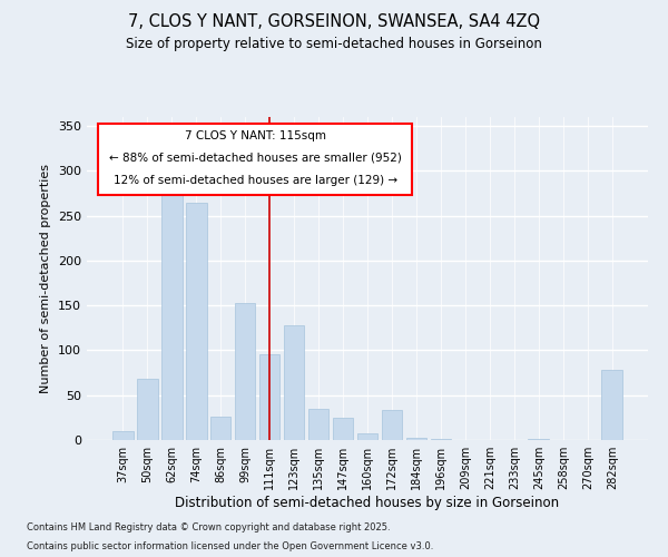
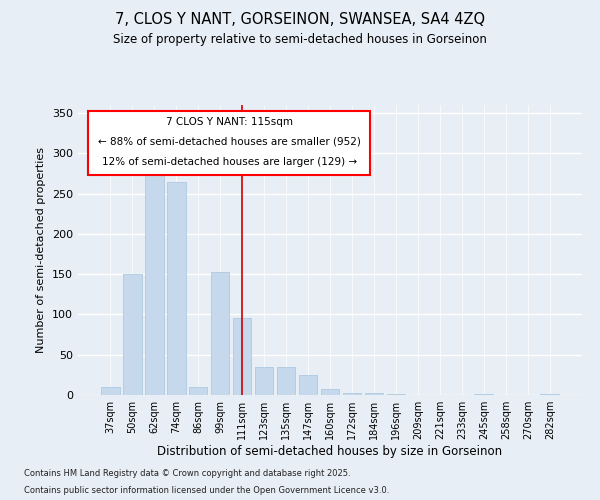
50sqm: 68 -> 150
86sqm: 26 -> 10
123sqm: 128 -> 35
172sqm: 34 -> 3
282sqm: 78 -> 1
